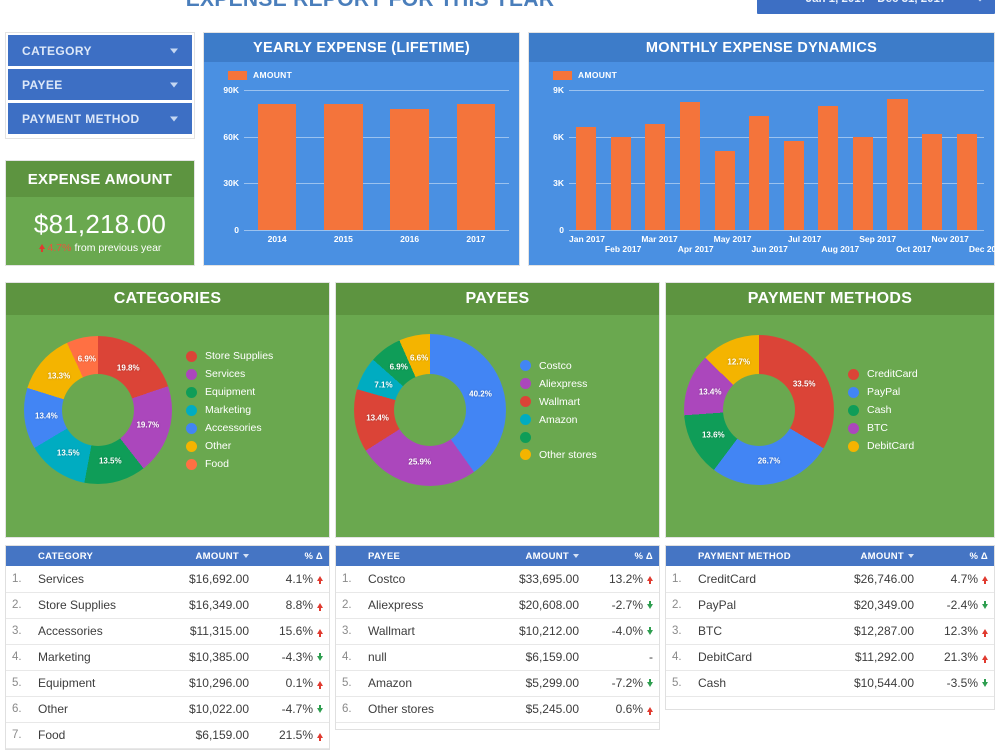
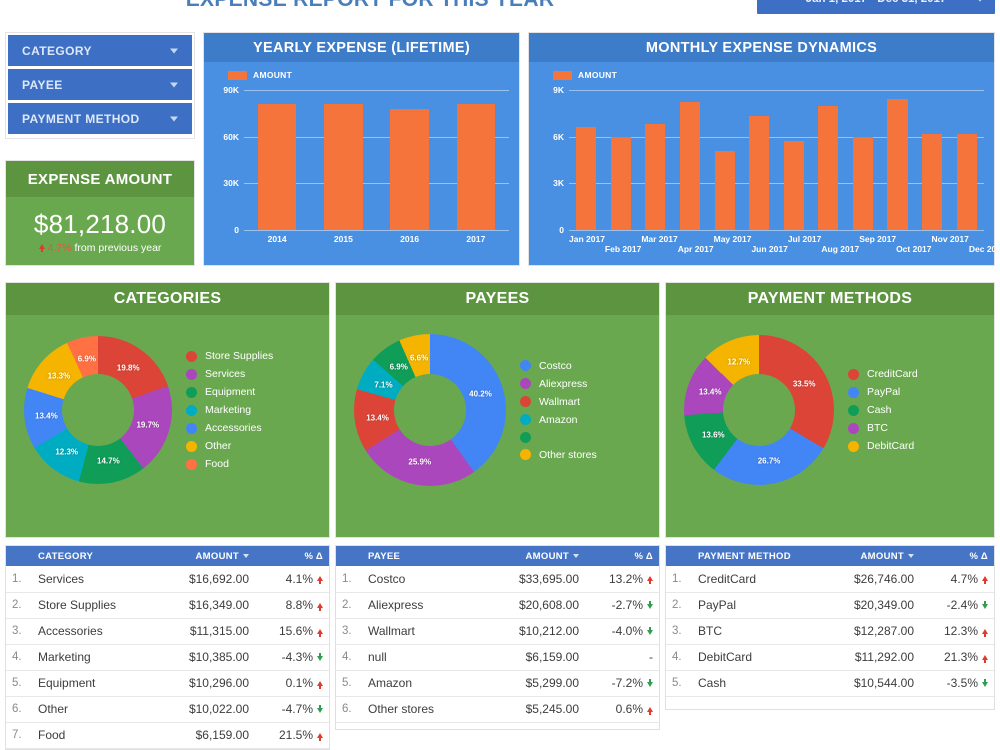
CATEGORIES/Equipment: 13.5% -> 14.7%
CATEGORIES/Marketing: 13.5% -> 12.3%
